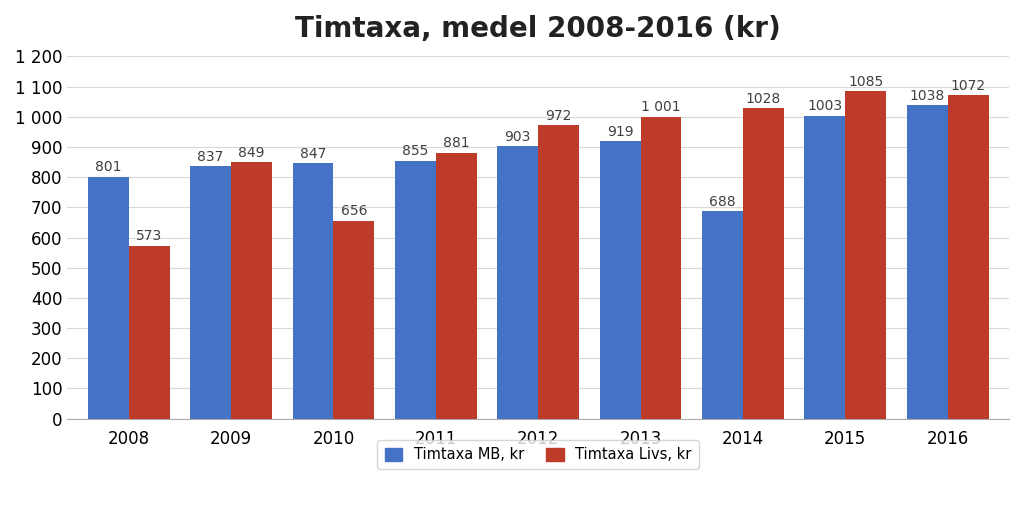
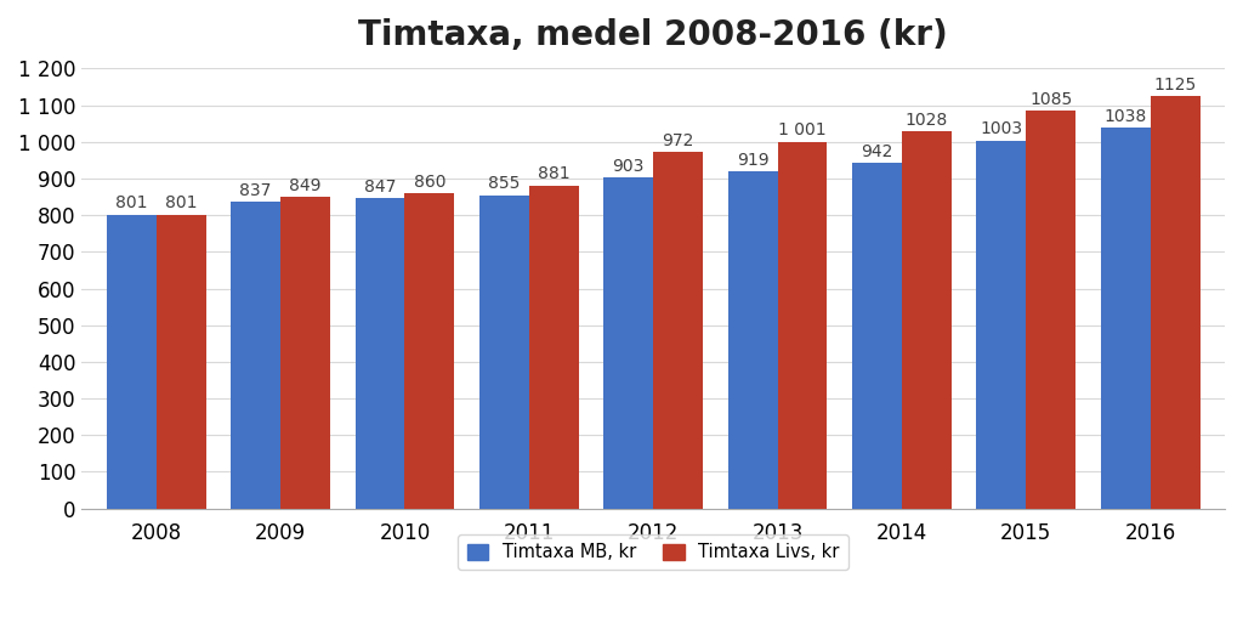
Timtaxa Livs, kr/2008: 573 -> 801
Timtaxa Livs, kr/2010: 656 -> 860
Timtaxa MB, kr/2014: 688 -> 942
Timtaxa Livs, kr/2016: 1072 -> 1125
